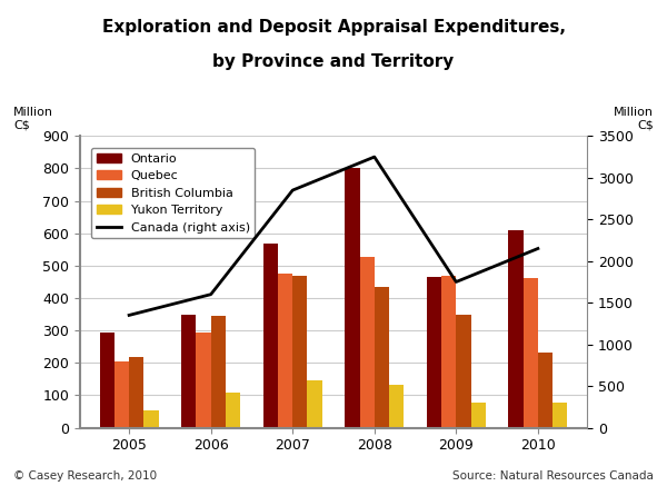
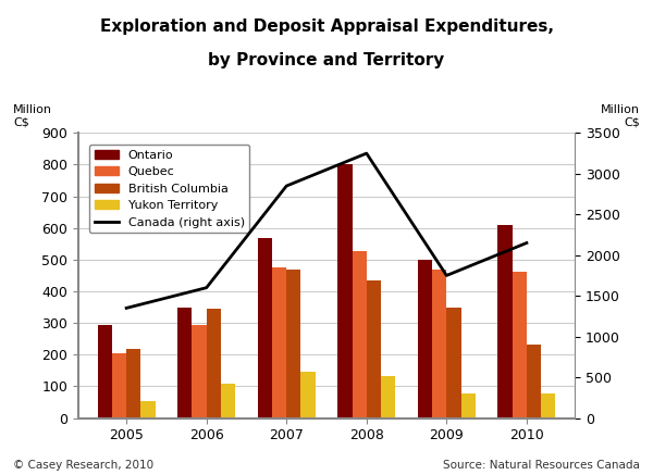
Ontario/2009: 465 -> 500
